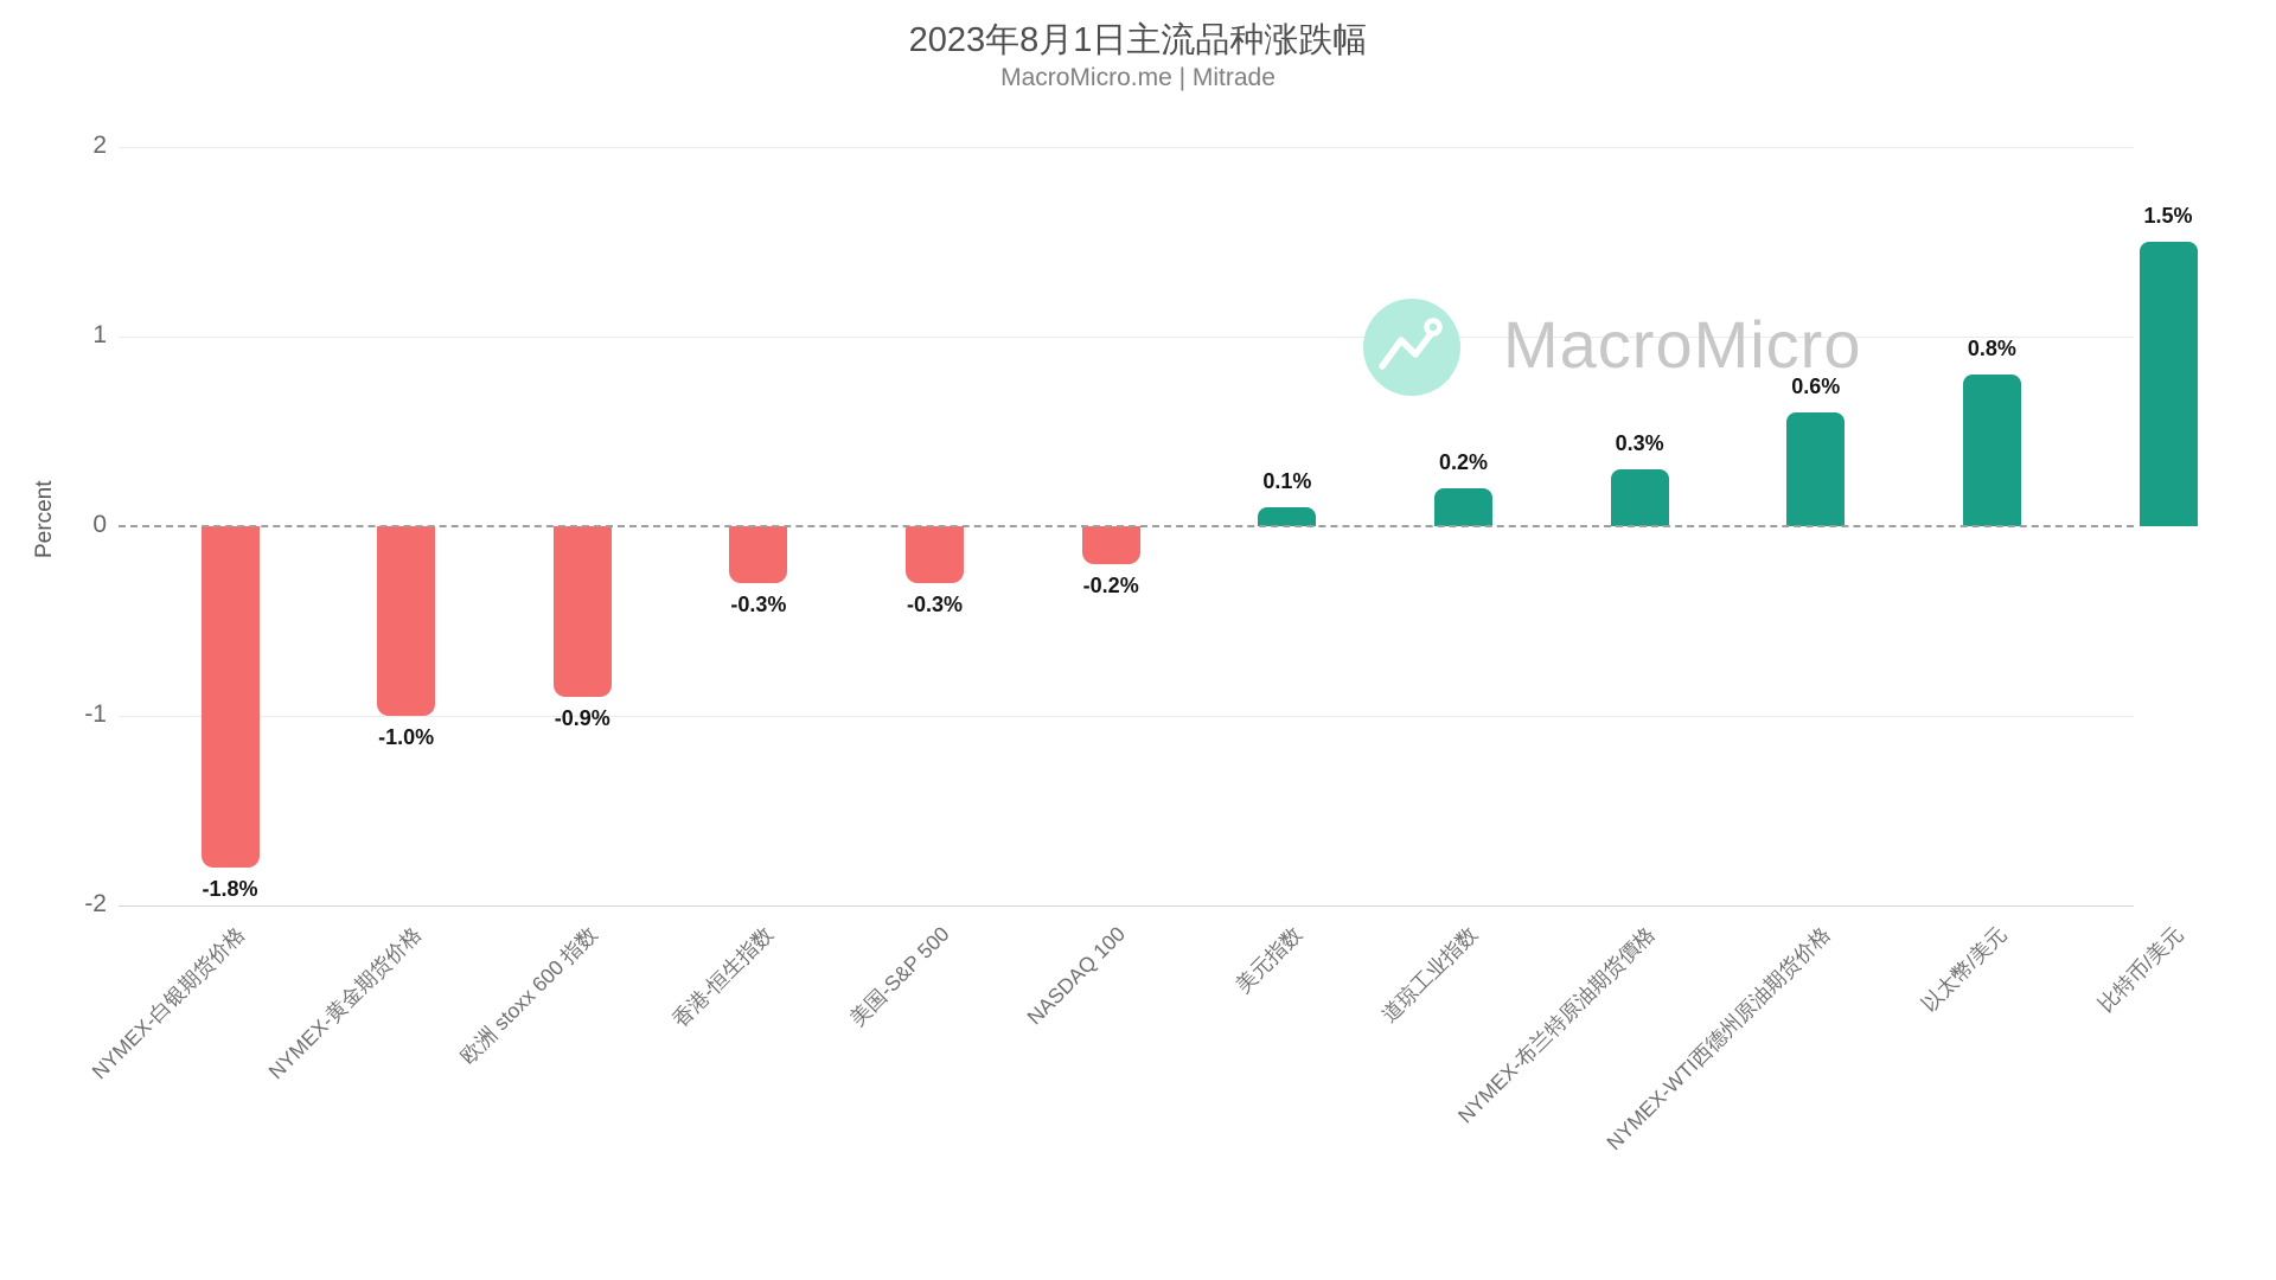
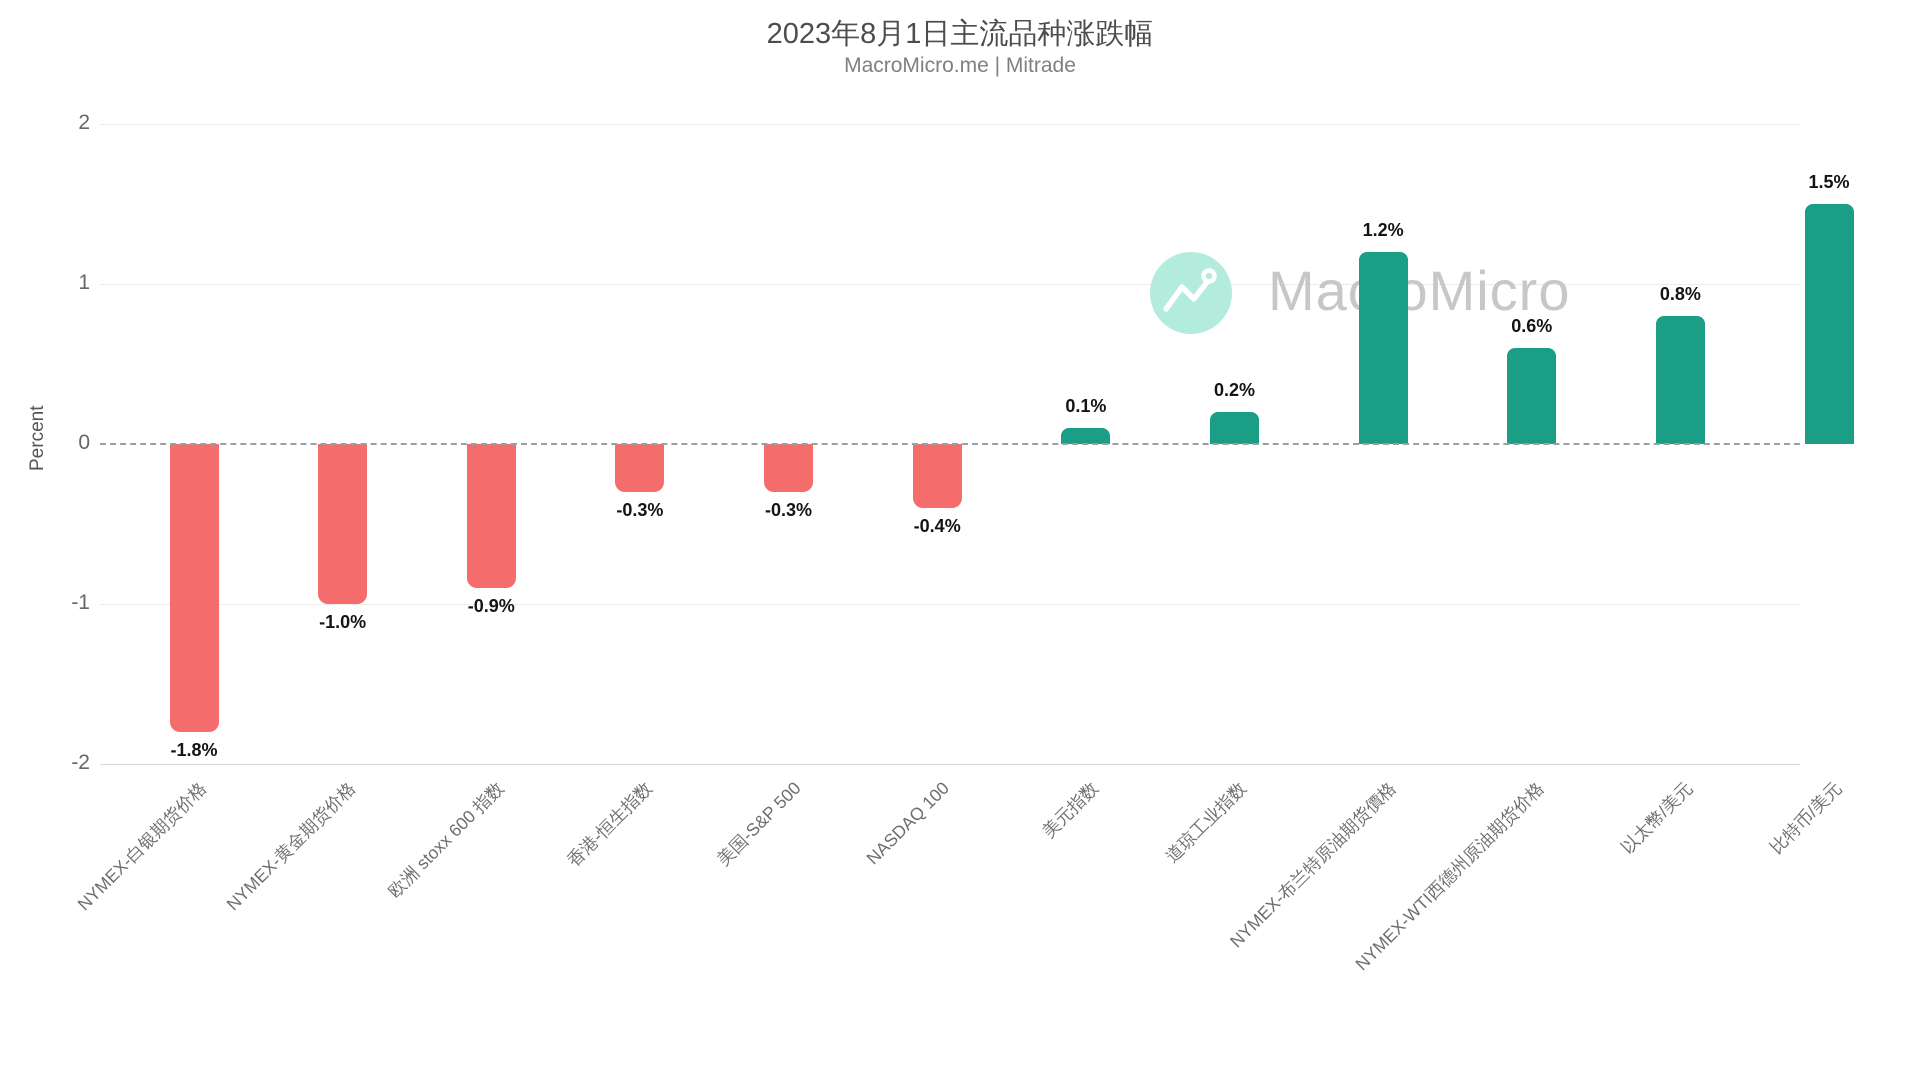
NASDAQ 100: -0.2% -> -0.4%
NYMEX-布兰特原油期货價格: 0.3% -> 1.2%
